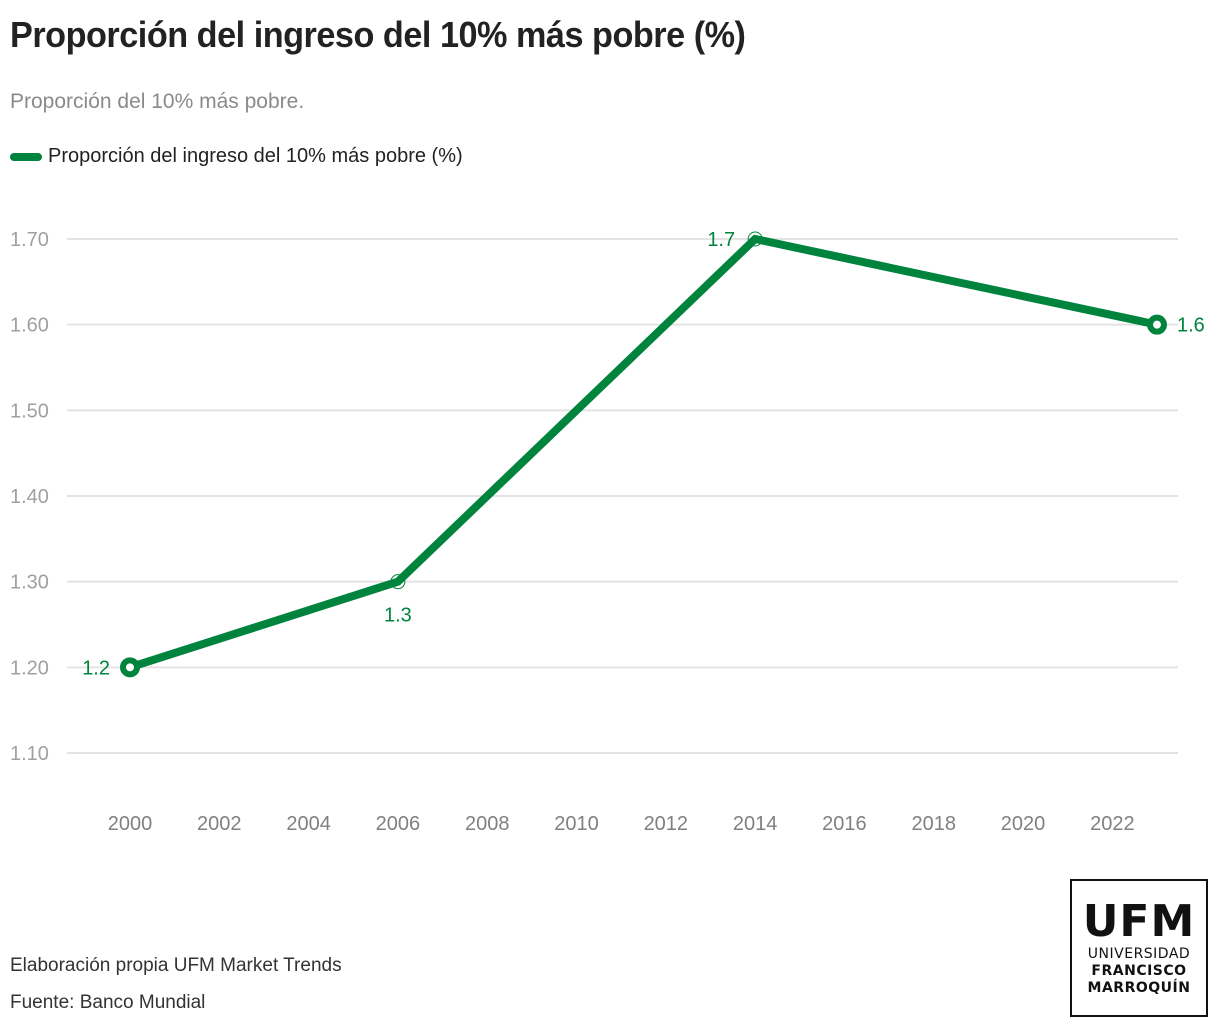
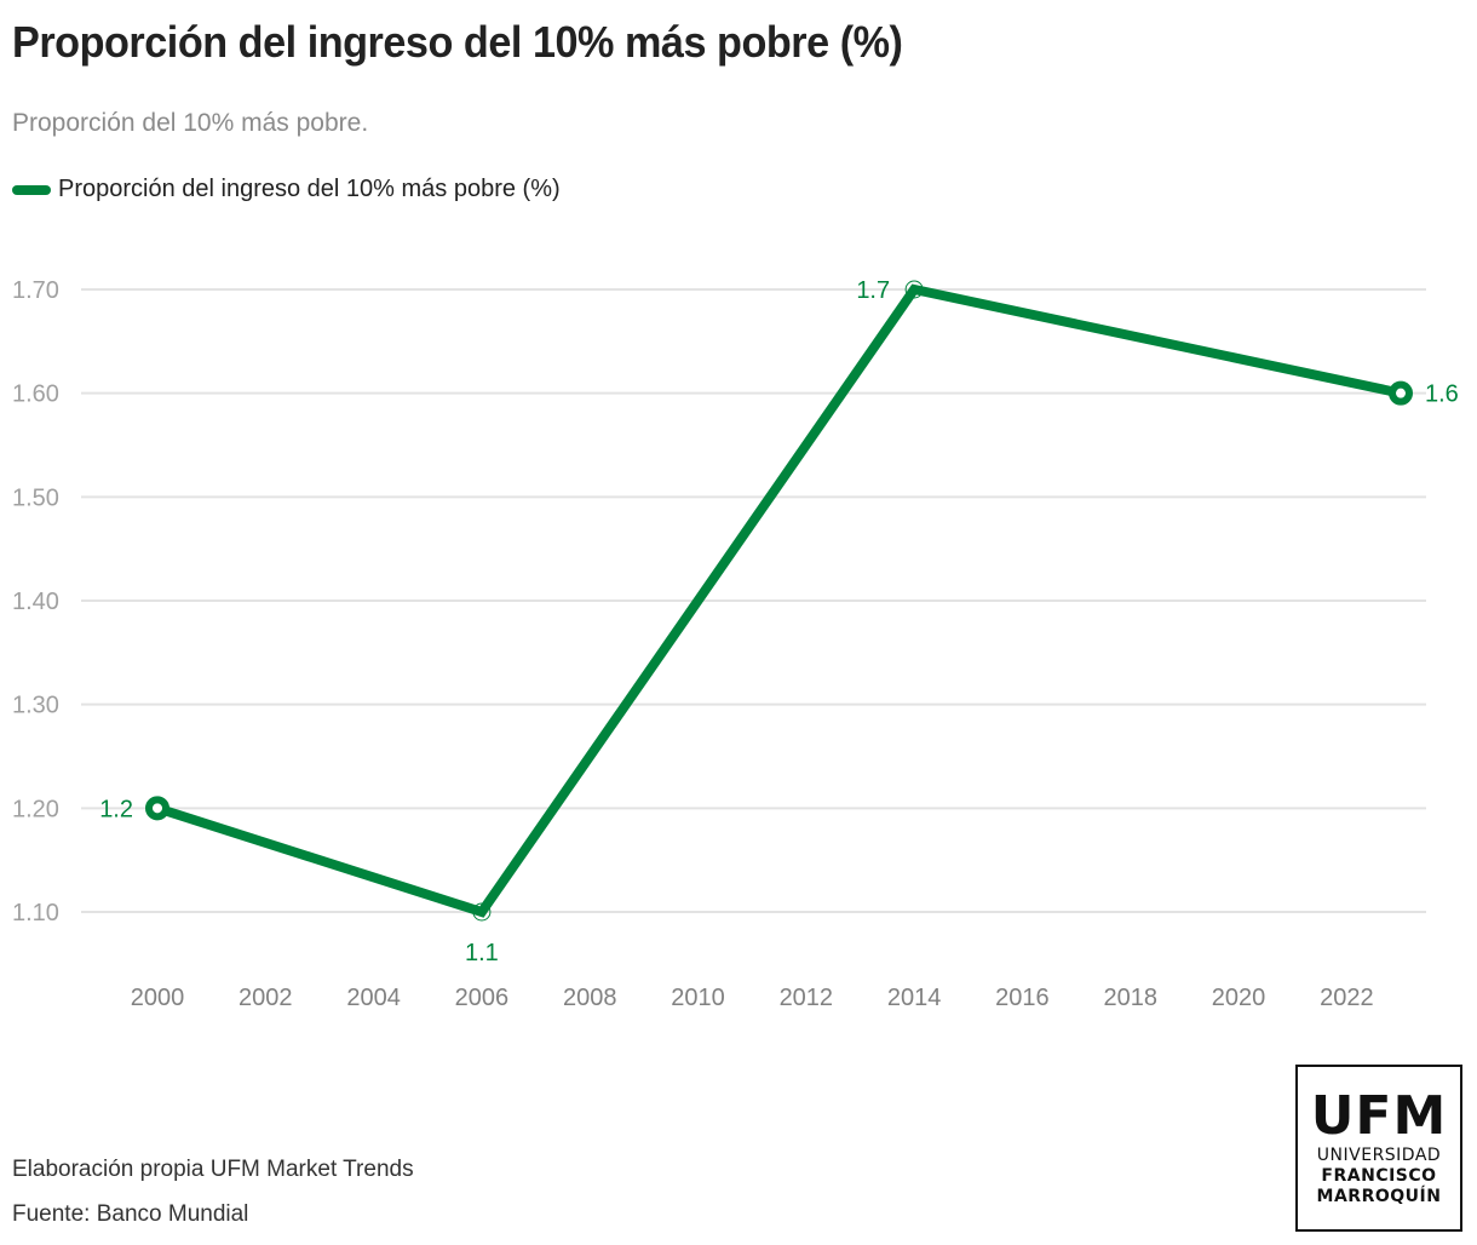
2006: 1.3 -> 1.1
